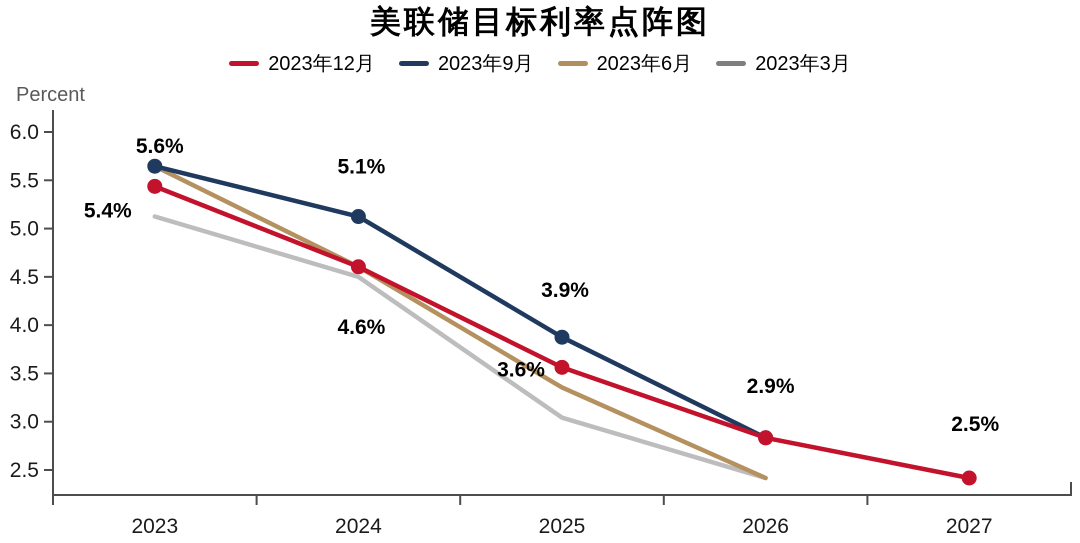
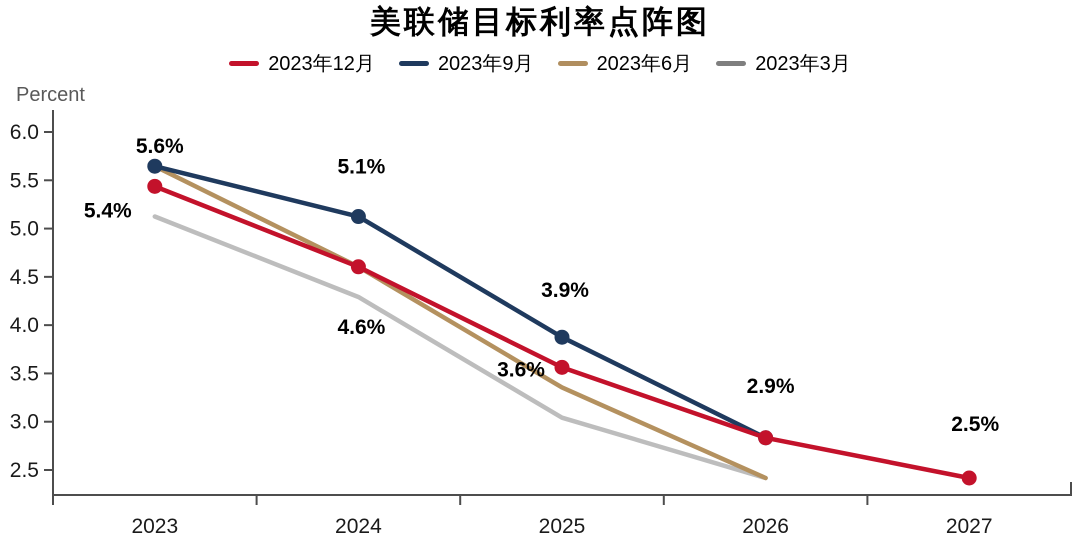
2023年3月/2024: 4.5 -> 4.3
